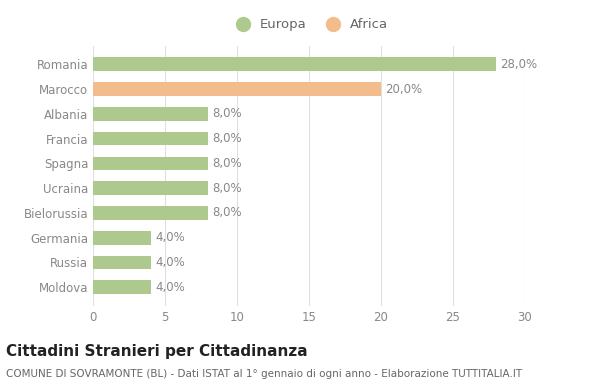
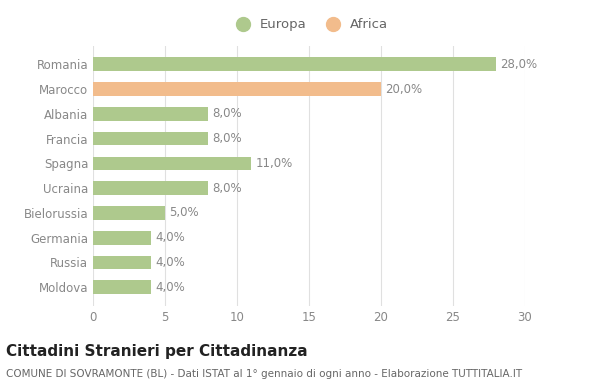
Spagna: 8,0% -> 11,0%
Bielorussia: 8,0% -> 5,0%
